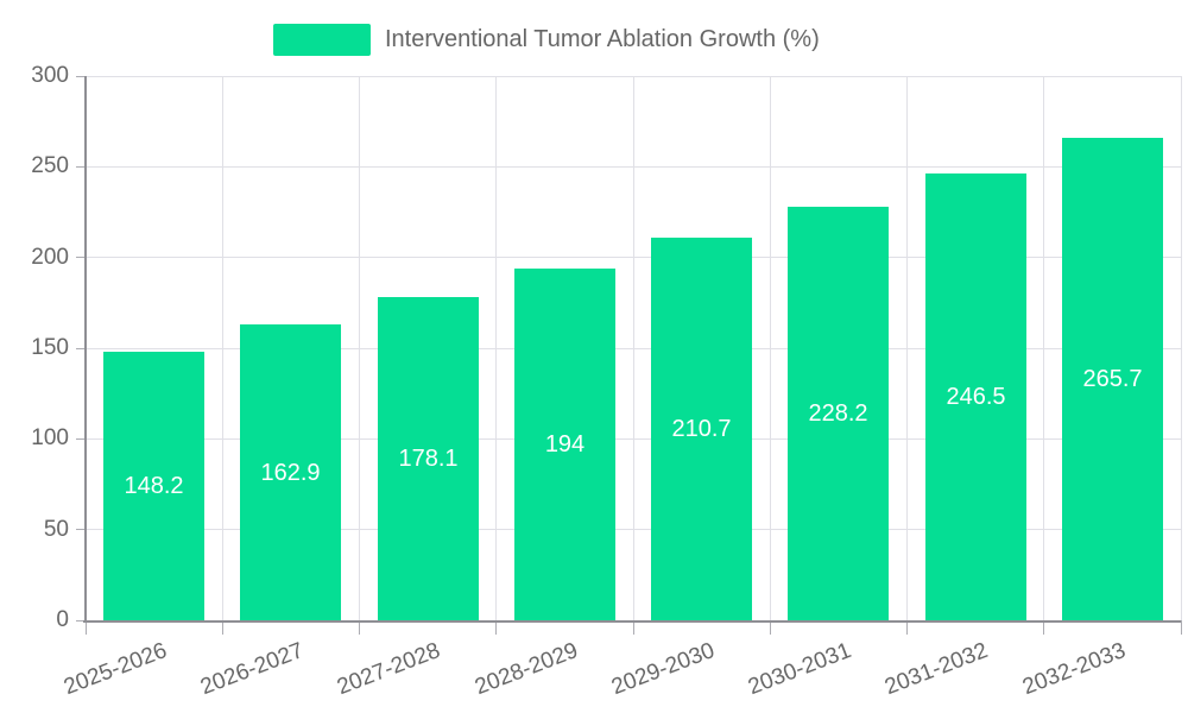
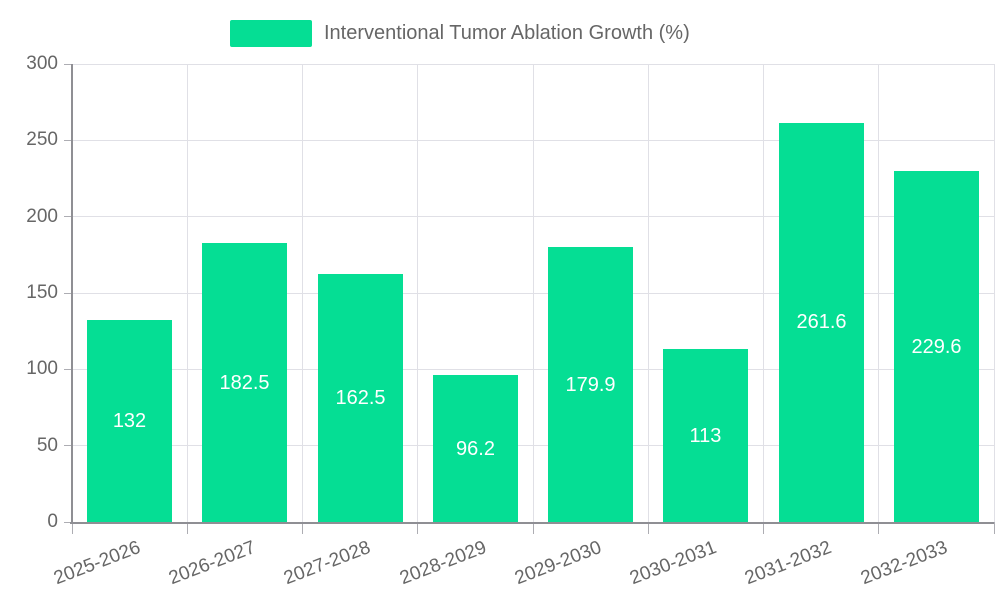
2025-2026: 148.2 -> 132
2026-2027: 162.9 -> 182.5
2027-2028: 178.1 -> 162.5
2028-2029: 194 -> 96.2
2029-2030: 210.7 -> 179.9
2030-2031: 228.2 -> 113
2031-2032: 246.5 -> 261.6
2032-2033: 265.7 -> 229.6
